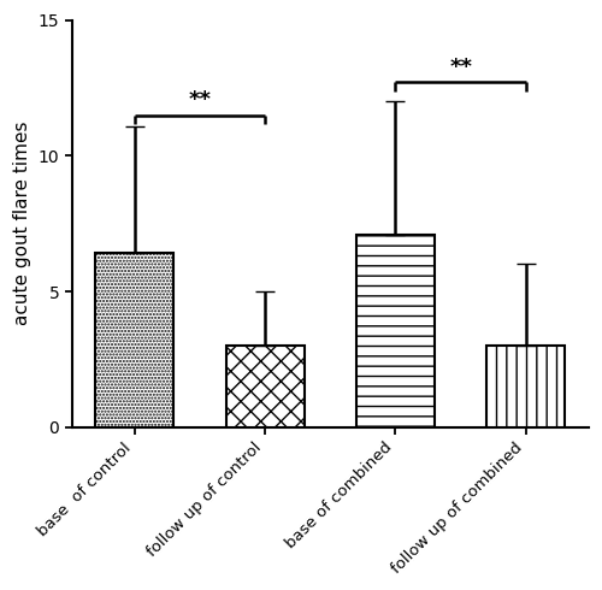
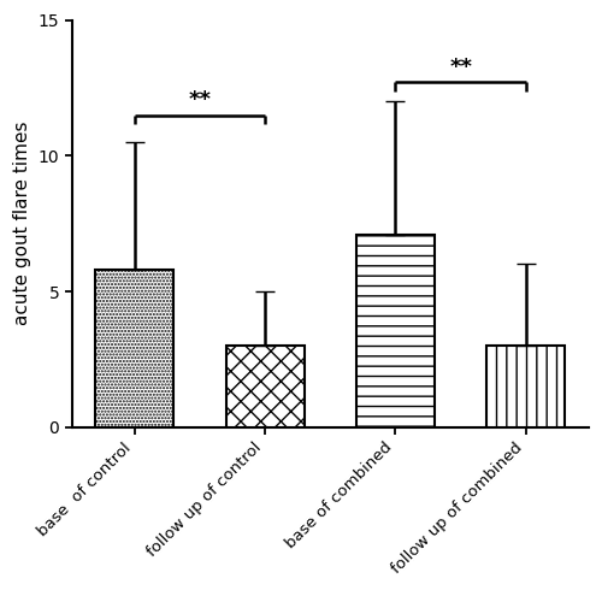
base of control: 6.4 -> 5.8
